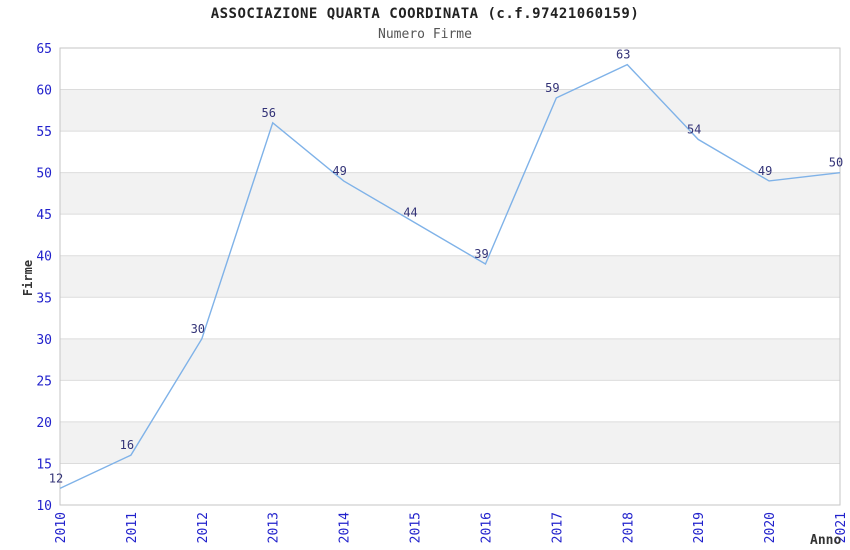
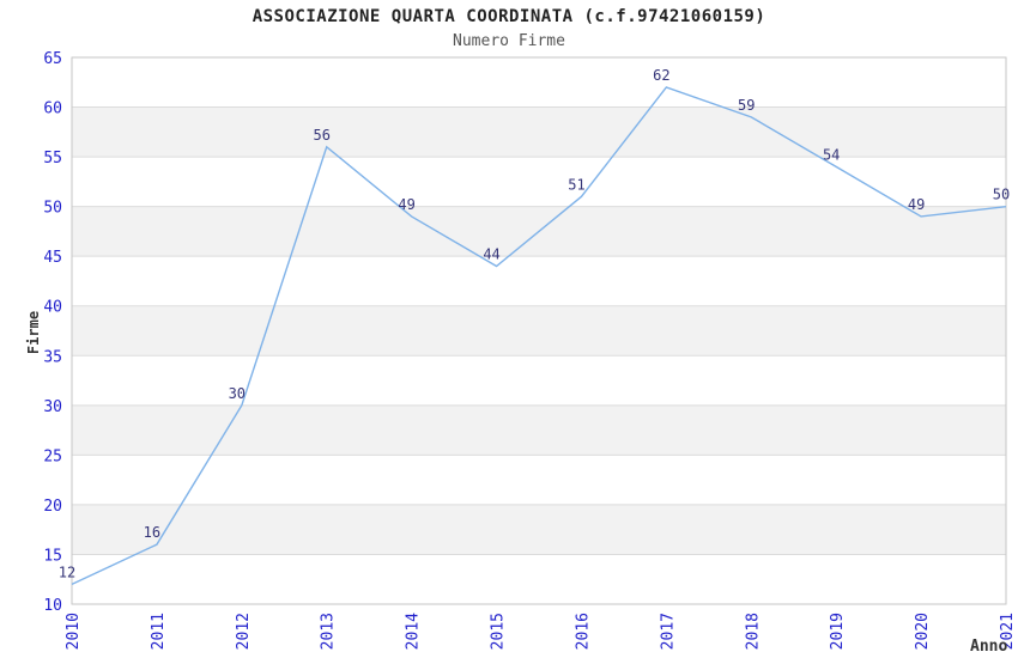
2016: 39 -> 51
2017: 59 -> 62
2018: 63 -> 59
